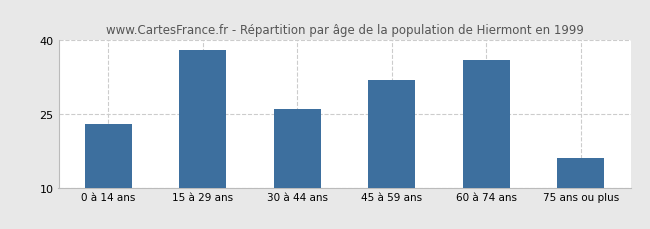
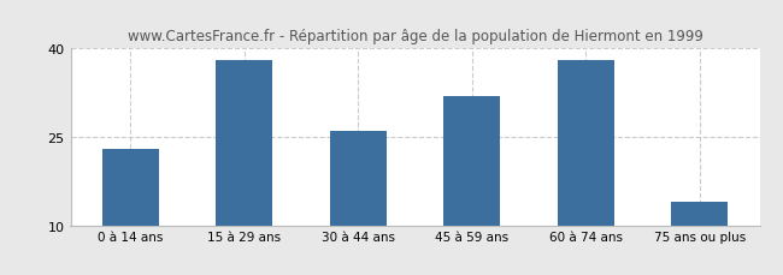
60 à 74 ans: 36 -> 38
75 ans ou plus: 16 -> 14
